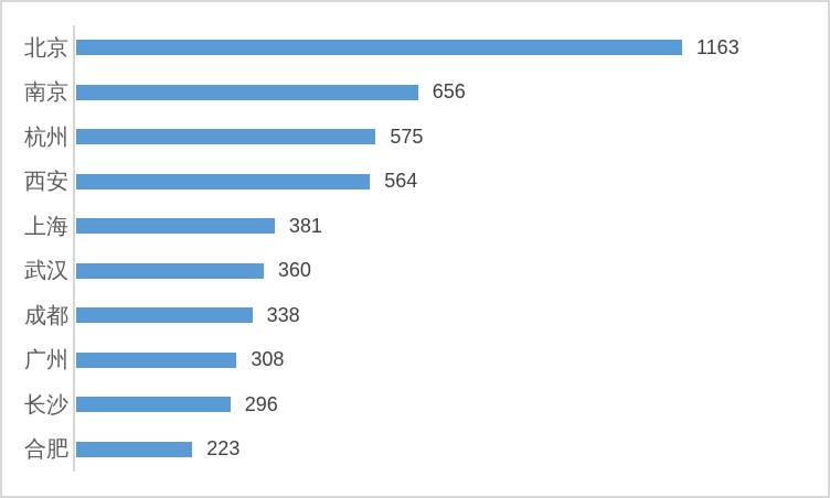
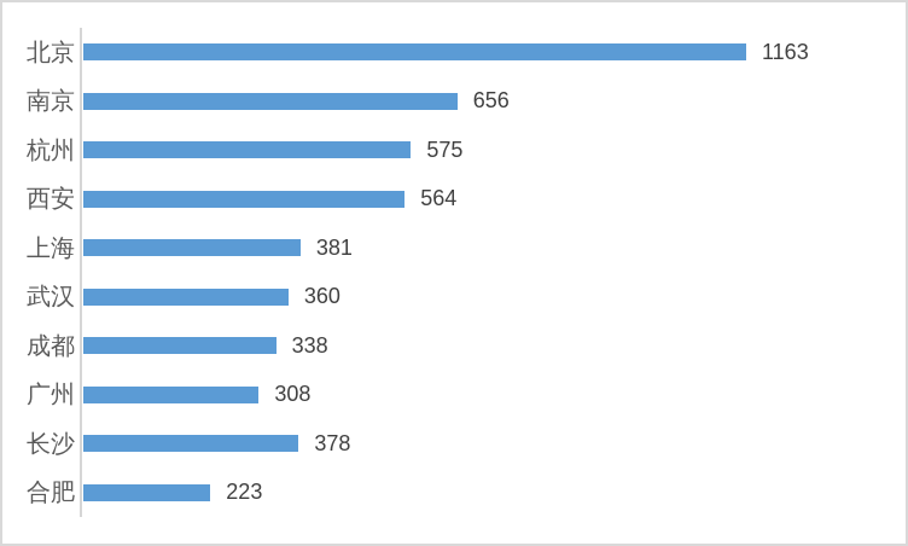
长沙: 296 -> 378
